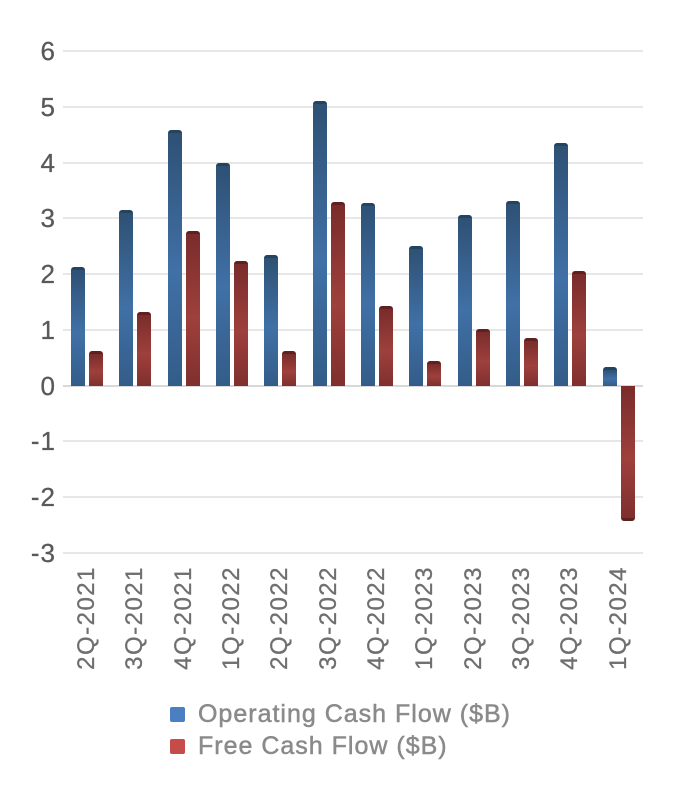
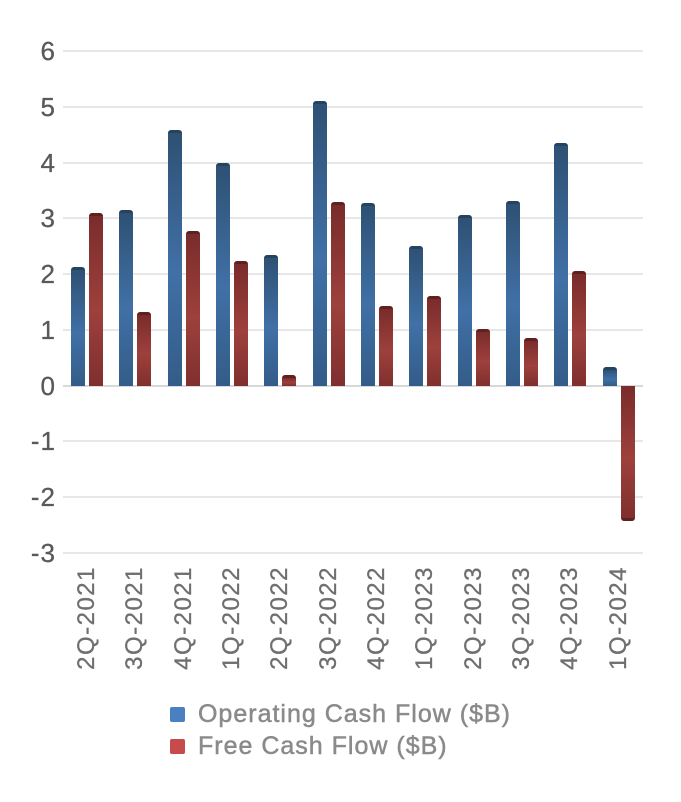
Free Cash Flow ($B)/2Q-2021: 0.6 -> 3.1
Free Cash Flow ($B)/2Q-2022: 0.6 -> 0.2
Free Cash Flow ($B)/1Q-2023: 0.4 -> 1.6
